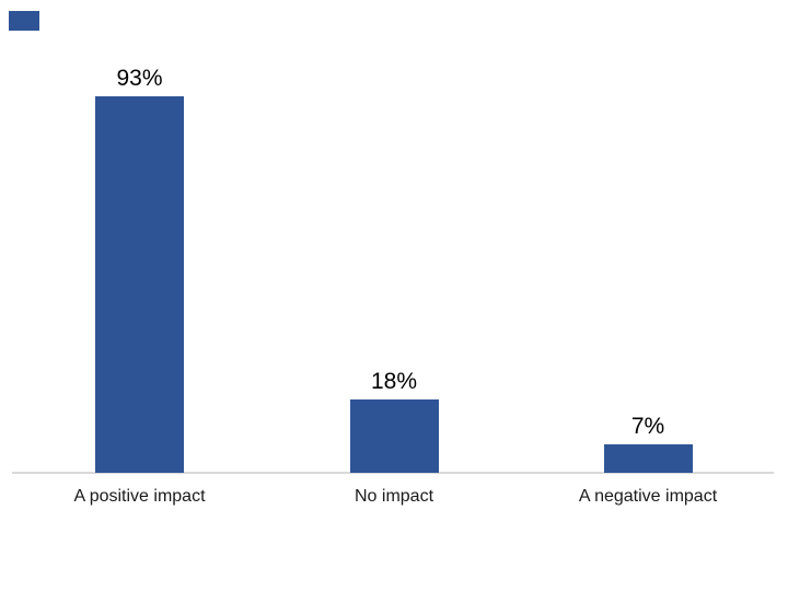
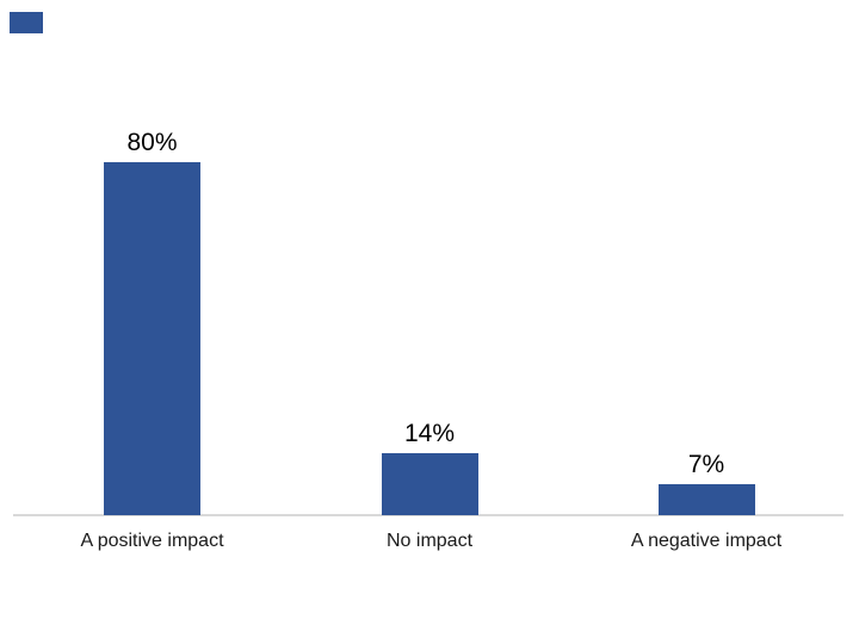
A positive impact: 93% -> 80%
No impact: 18% -> 14%
